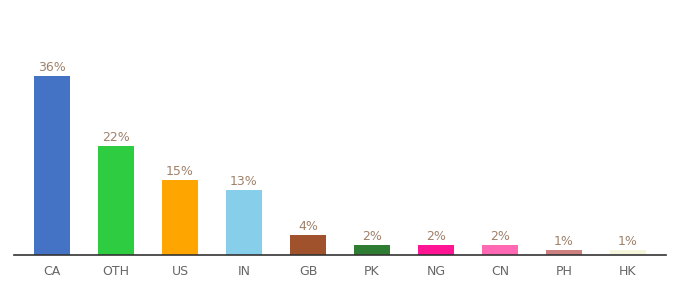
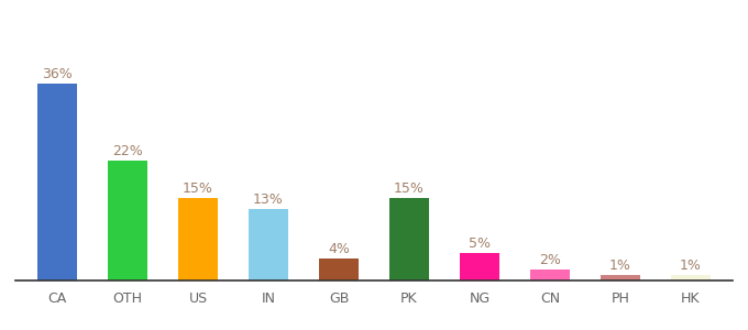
PK: 2% -> 15%
NG: 2% -> 5%
